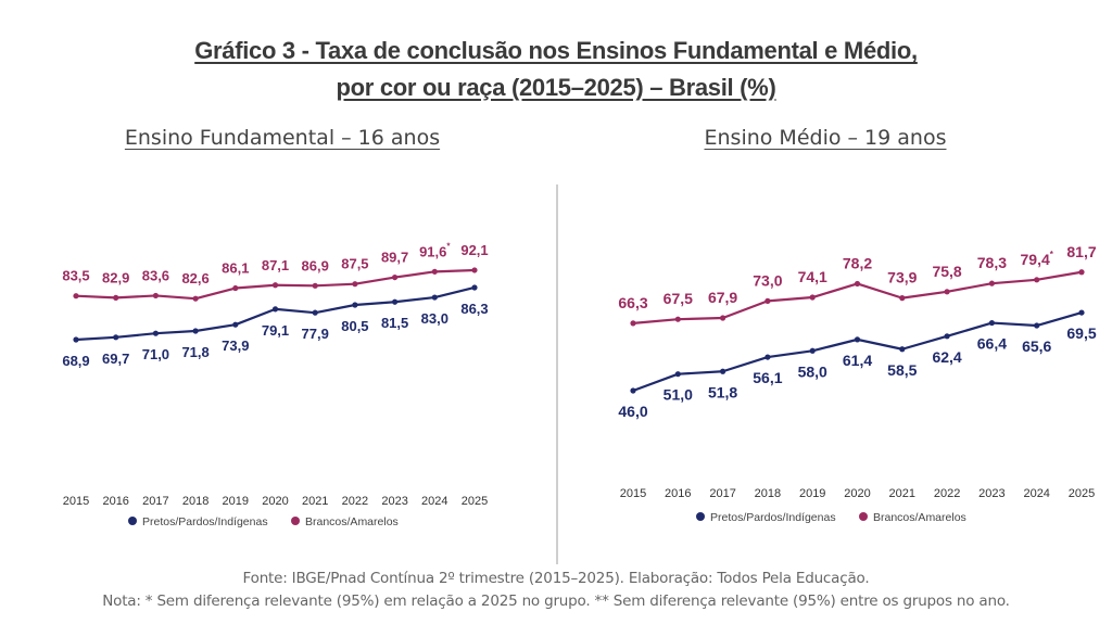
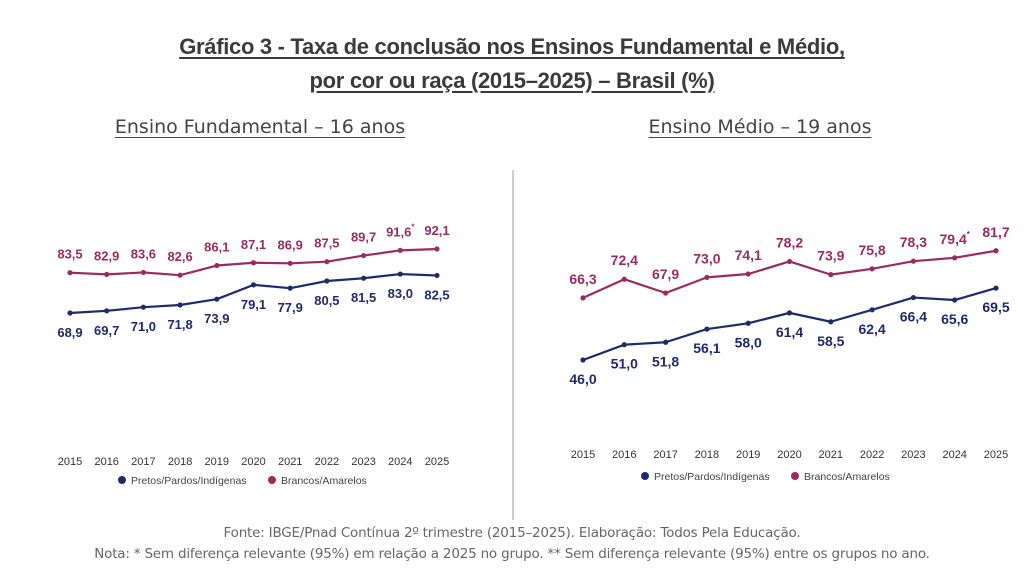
Ensino Fundamental – 16 anos/Pretos/Pardos/Indígenas/2025: 86,3 -> 82,5
Ensino Médio – 19 anos/Brancos/Amarelos/2016: 67,5 -> 72,4
